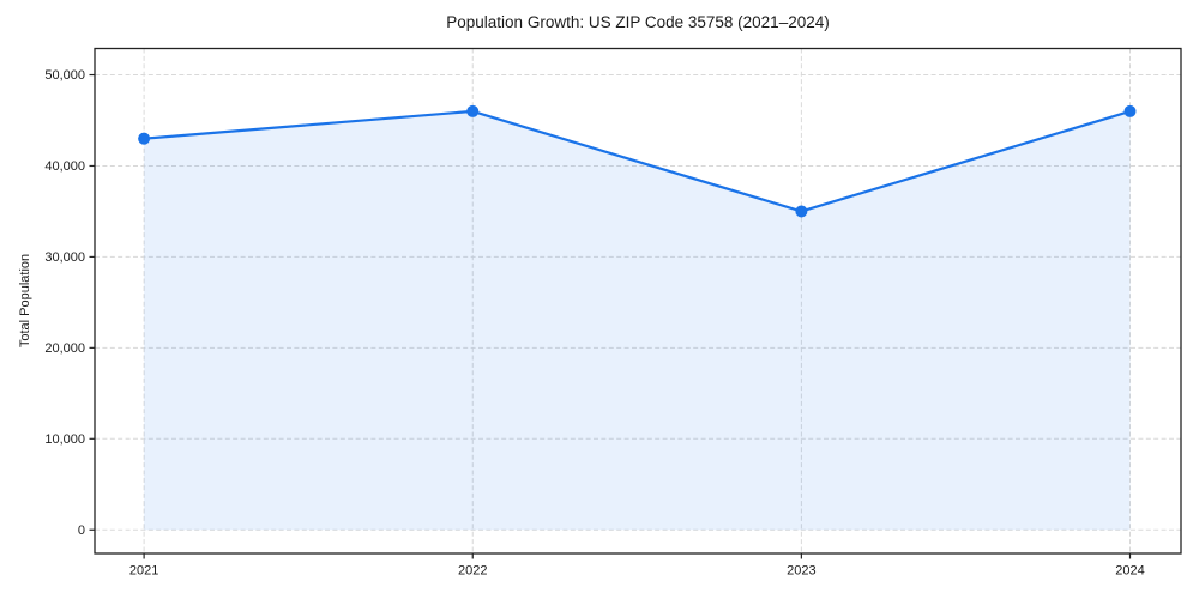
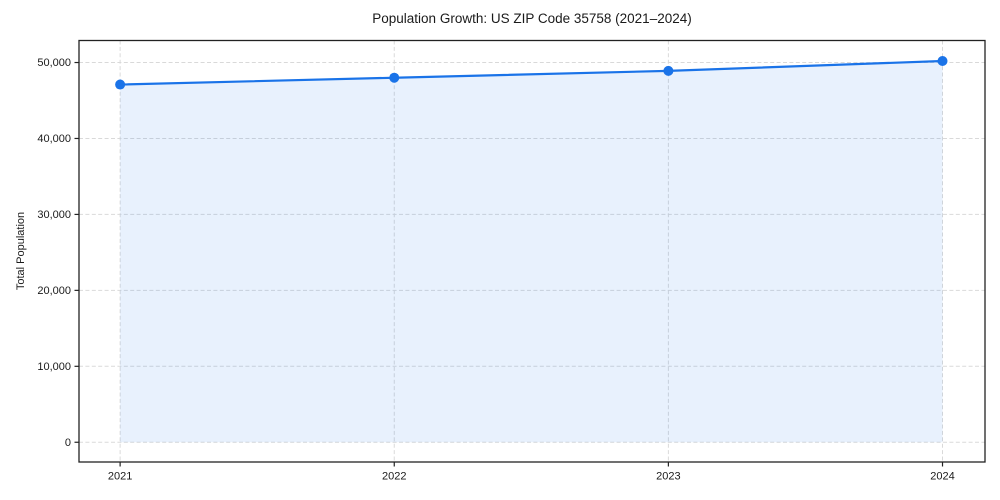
2021: 43000 -> 47000
2022: 46000 -> 48000
2023: 35000 -> 49000
2024: 46000 -> 50000
